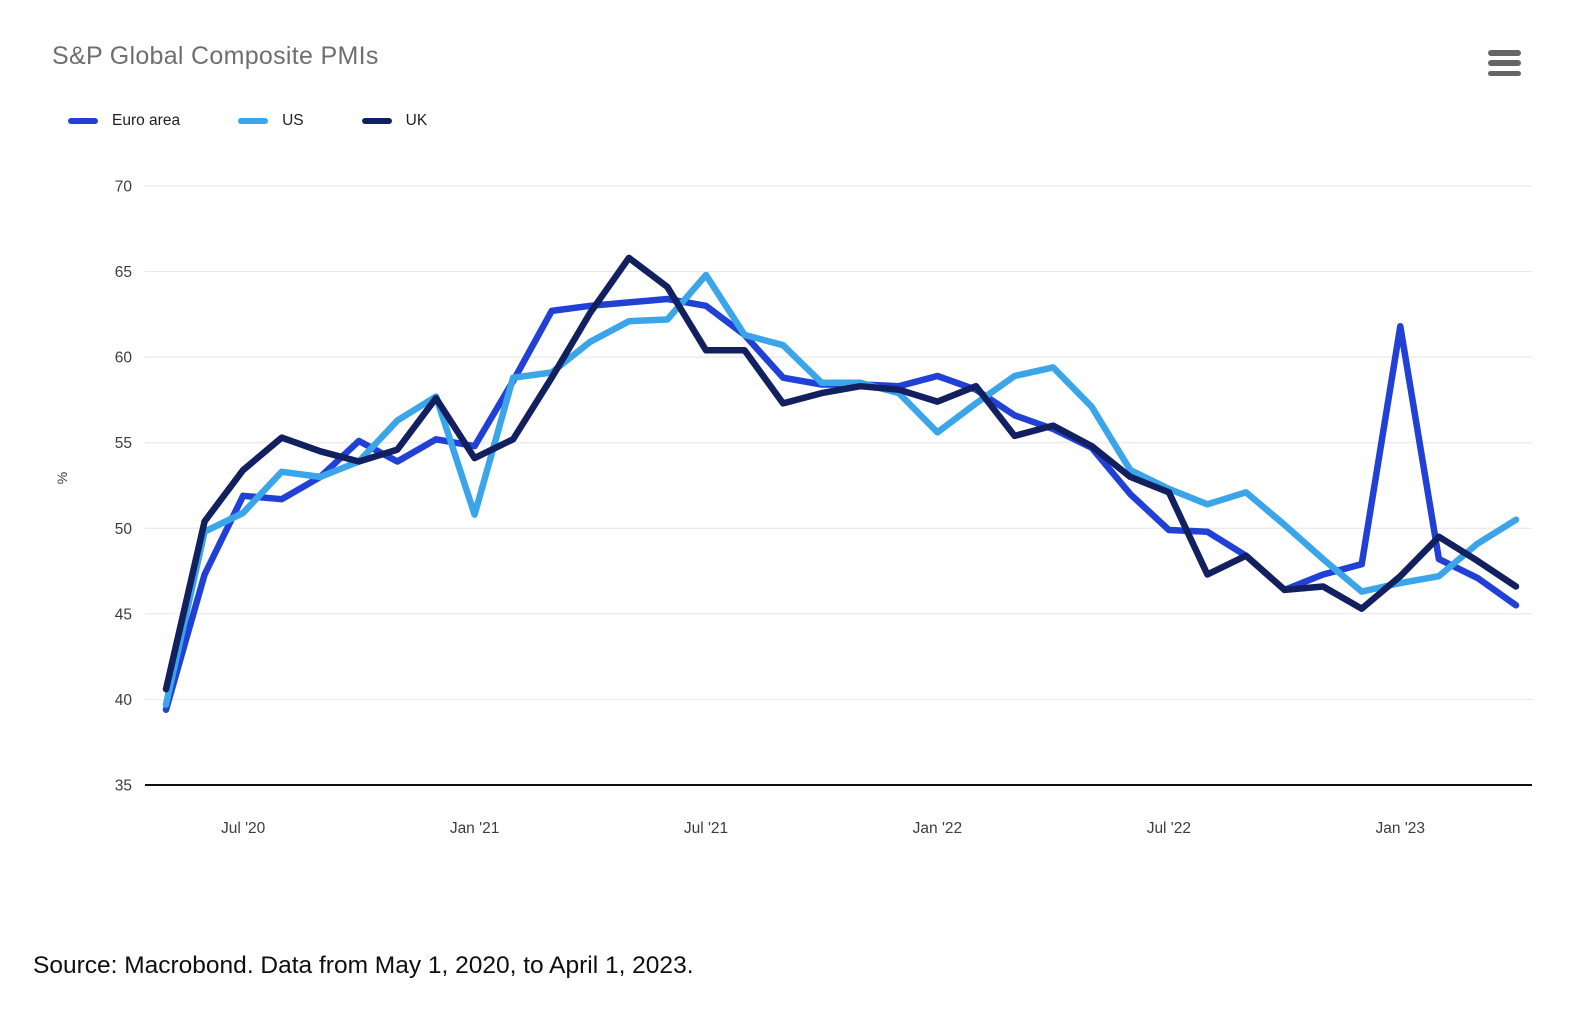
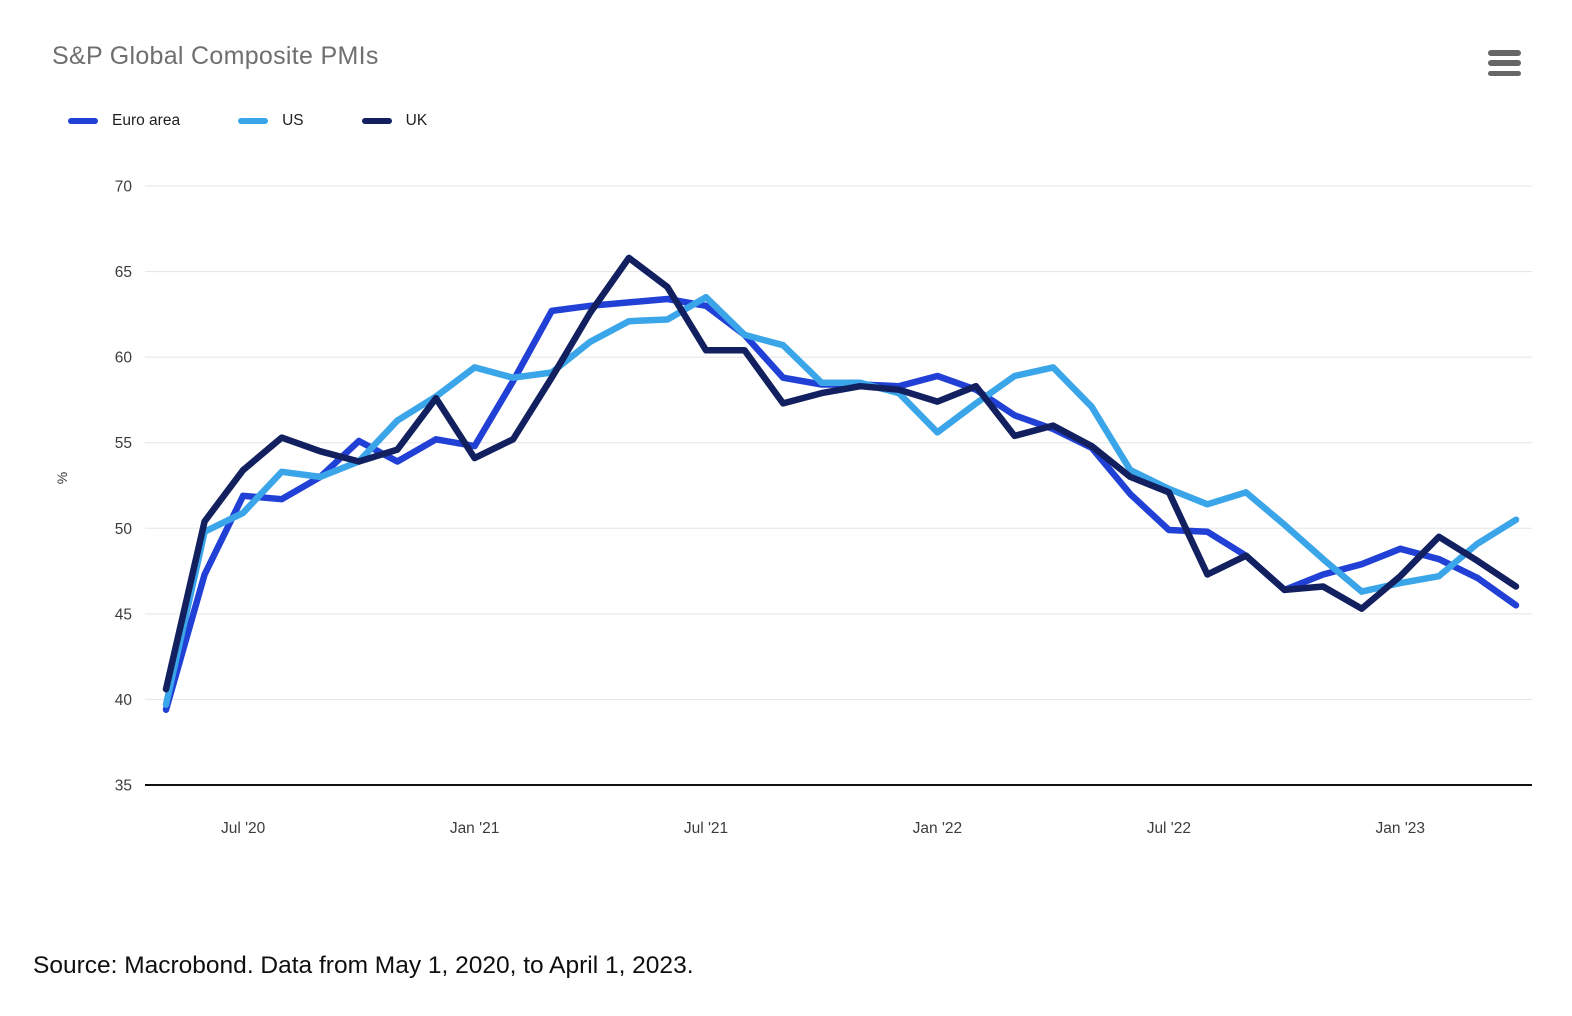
US/Jan '21: 50.8 -> 59.4
US/Jul '21: 64.8 -> 63.5
Euro area/Jan '23: 61.8 -> 48.8
